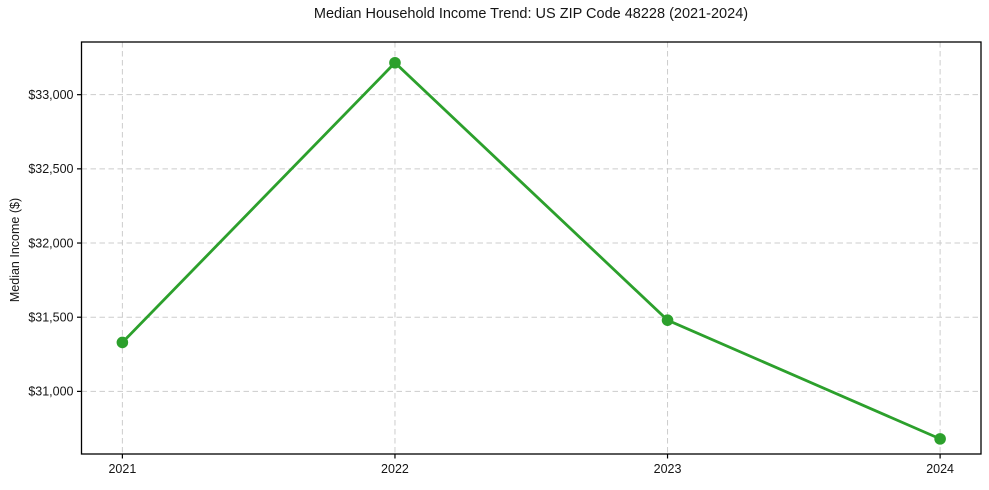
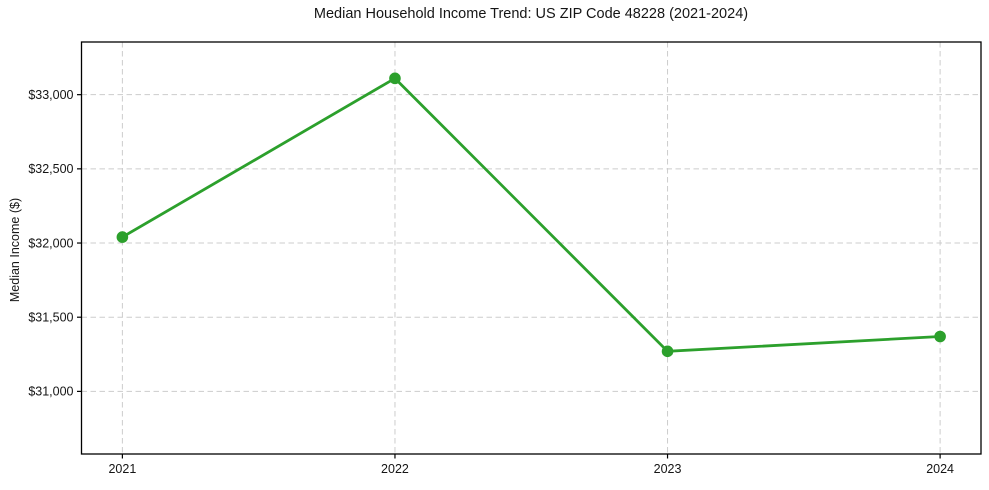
2021: $31330 -> $32040
2022: $33220 -> $33110
2023: $31480 -> $31270
2024: $30680 -> $31370
